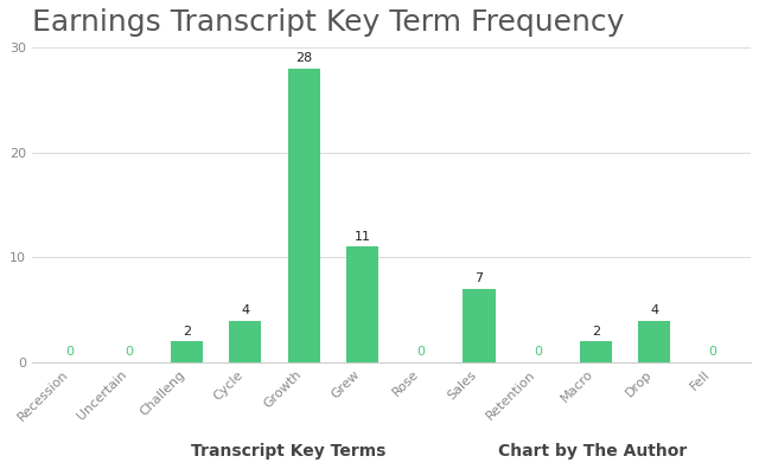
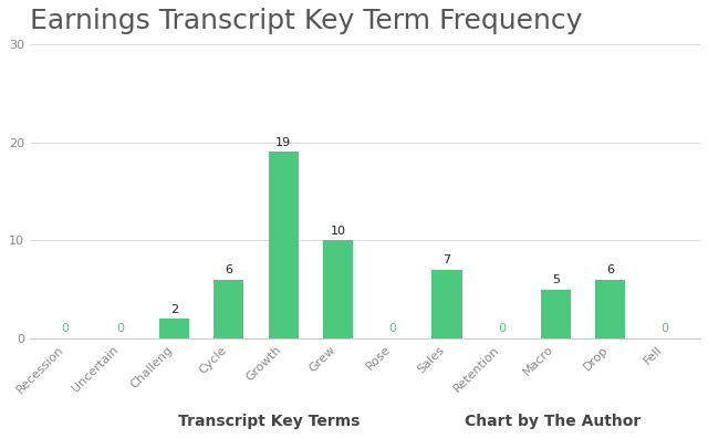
Cycle: 4 -> 6
Growth: 28 -> 19
Grew: 11 -> 10
Macro: 2 -> 5
Drop: 4 -> 6
